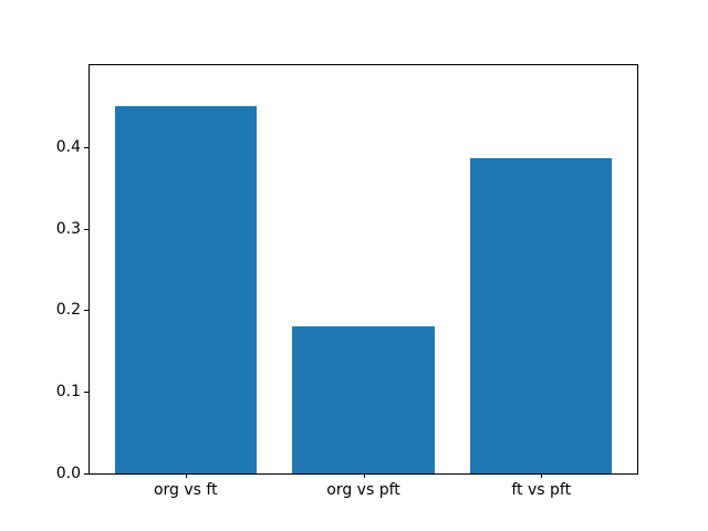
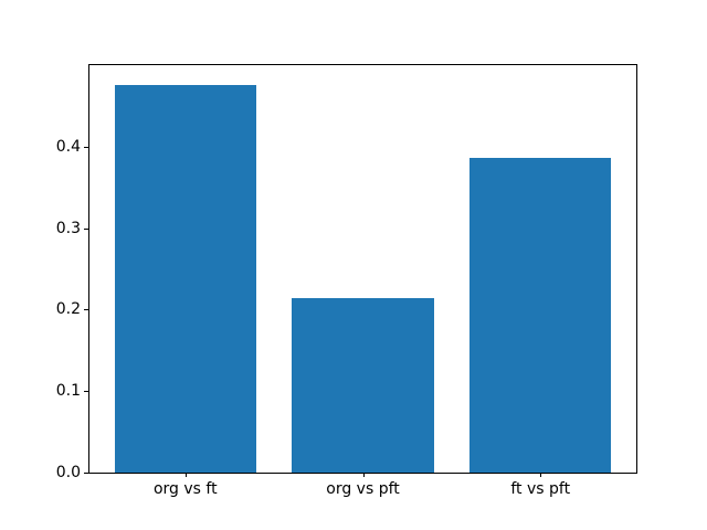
org vs ft: 0.45 -> 0.48
org vs pft: 0.18 -> 0.21
